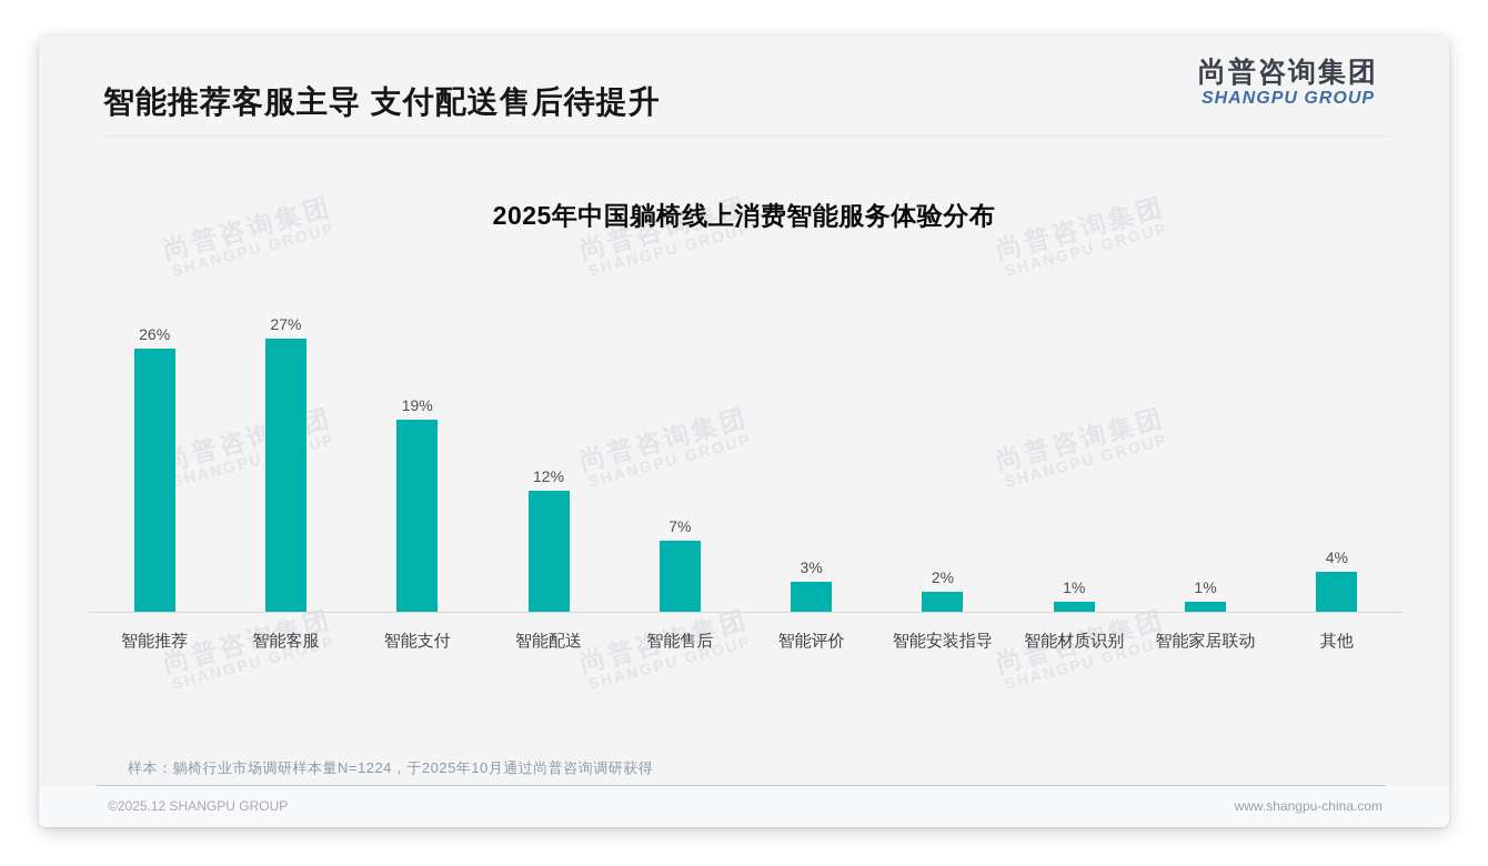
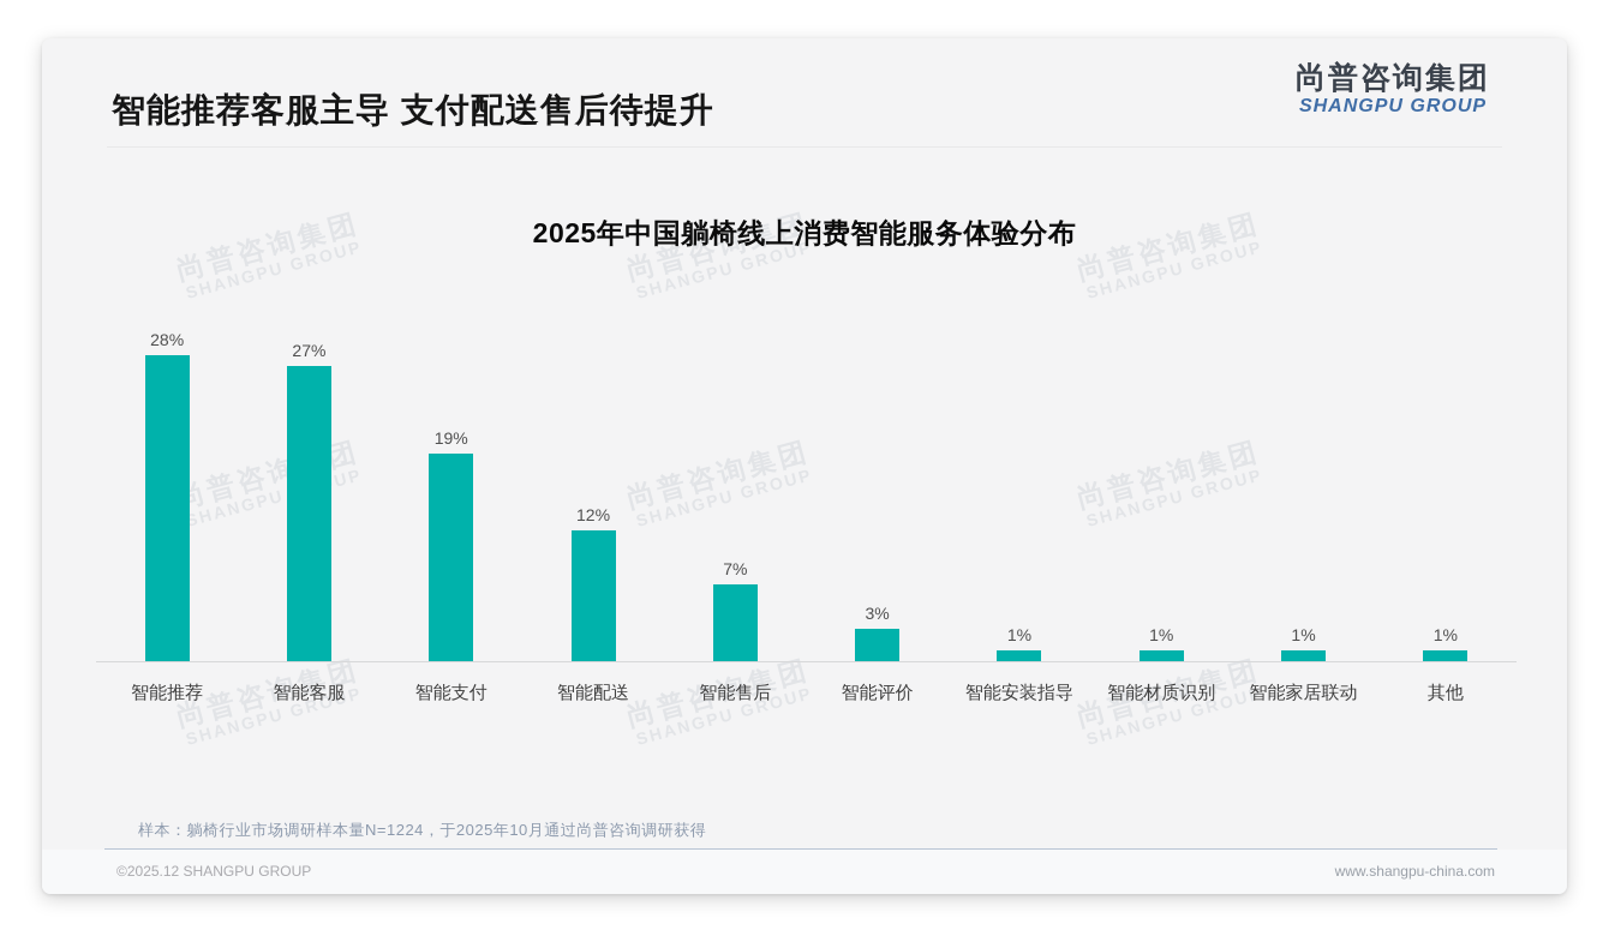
智能推荐: 26% -> 28%
智能安装指导: 2% -> 1%
其他: 4% -> 1%
